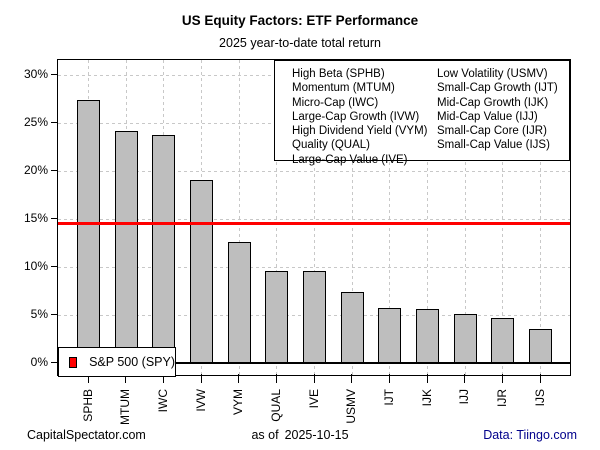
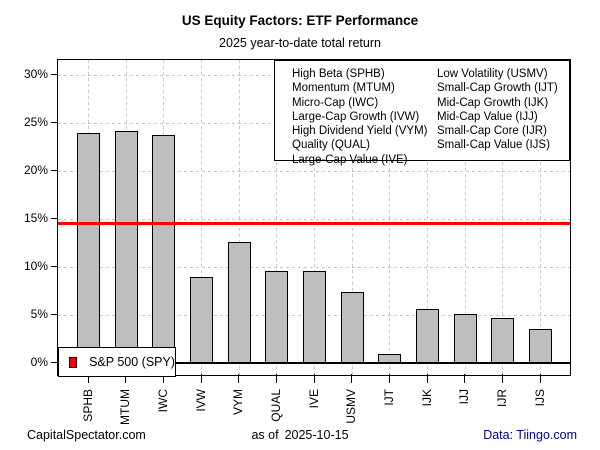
SPHB: 27% -> 24%
IVW: 19% -> 9%
IJT: 6% -> 1%
